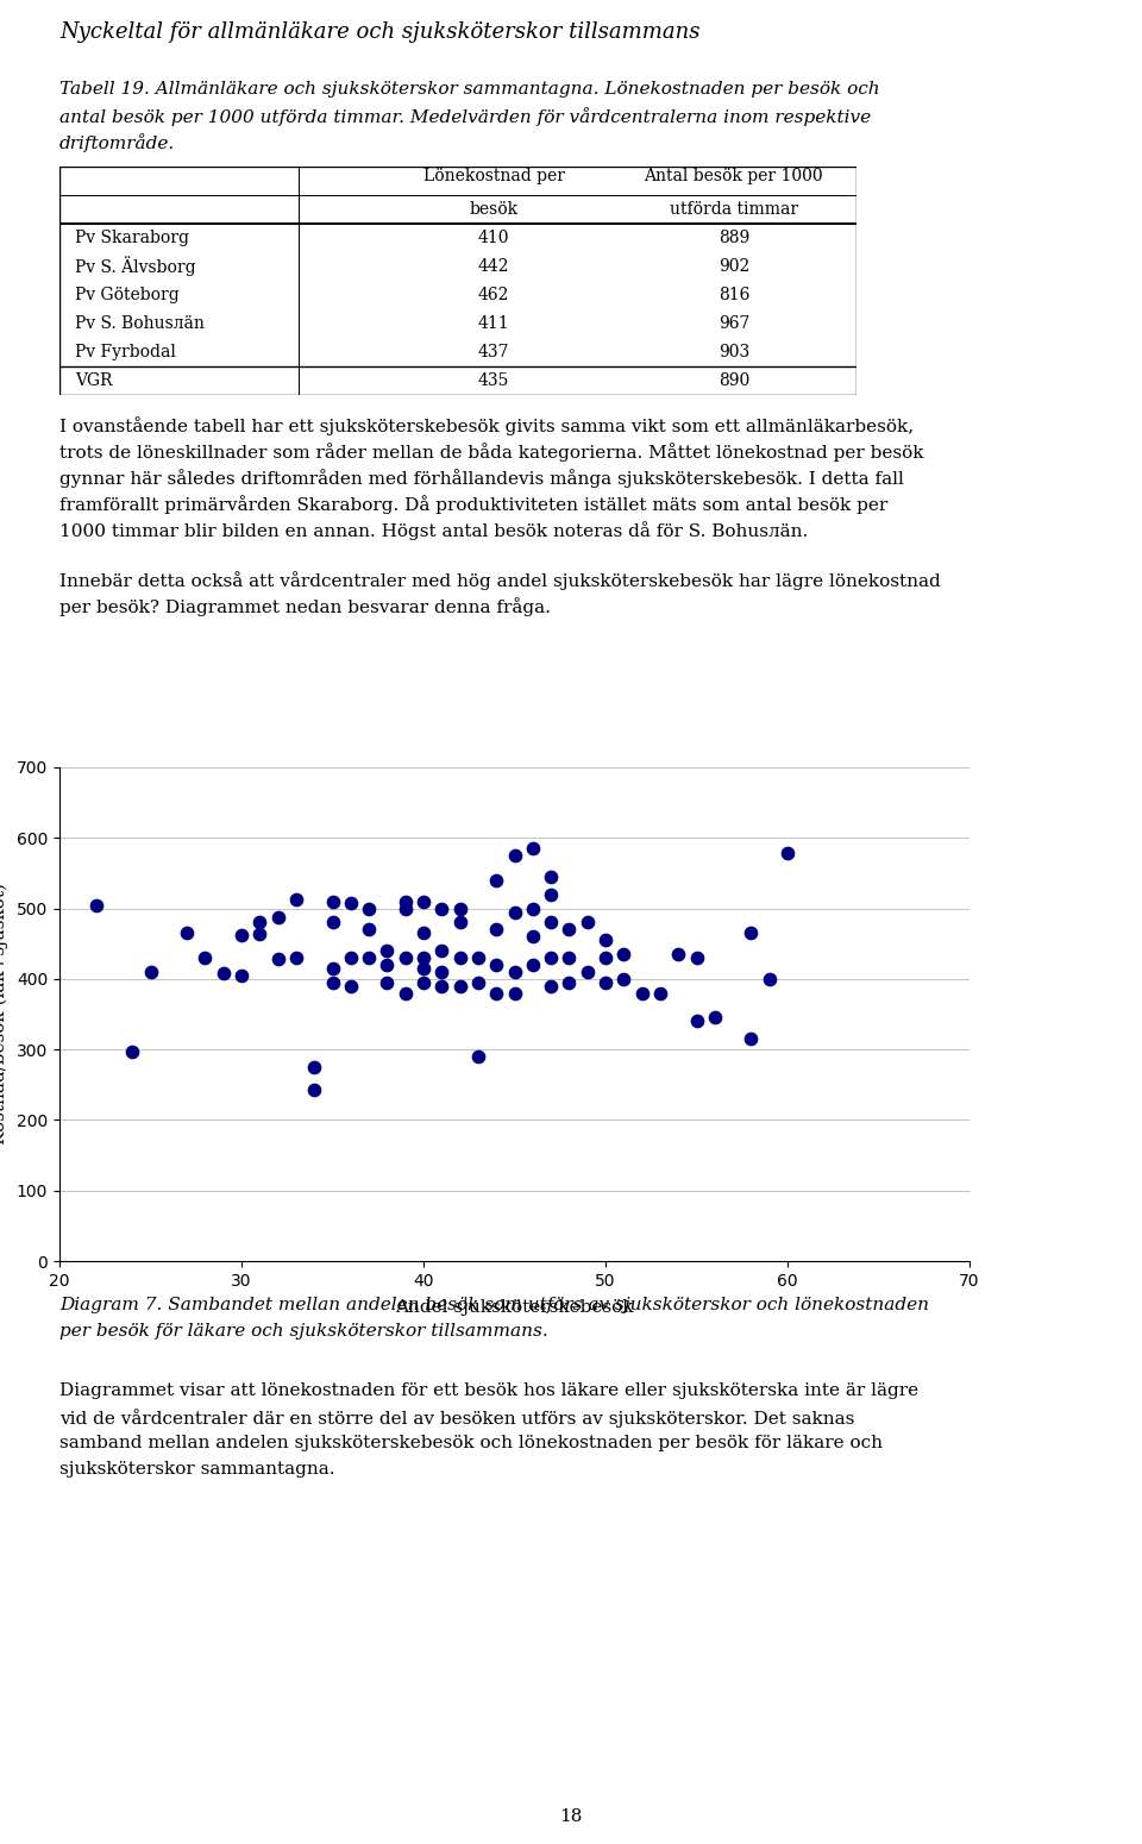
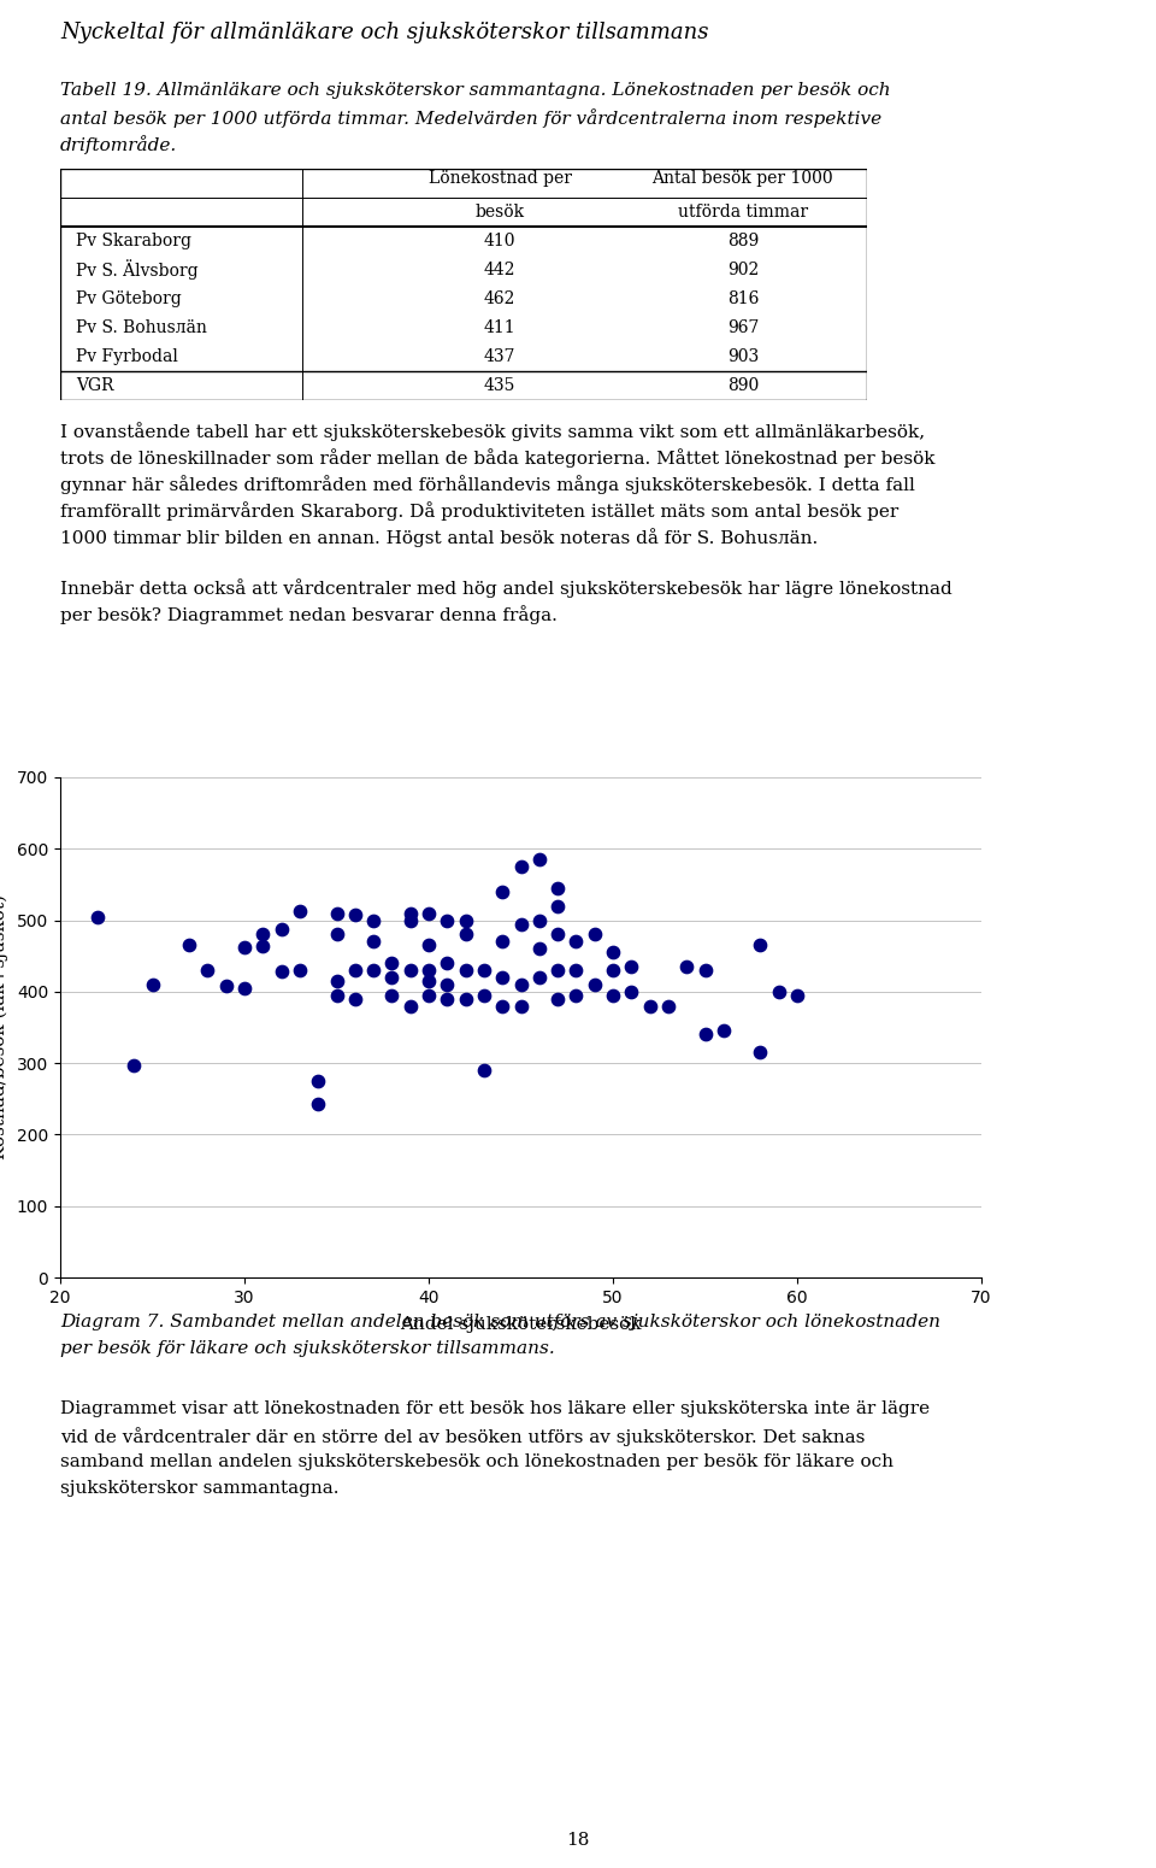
60: 578 -> 395
